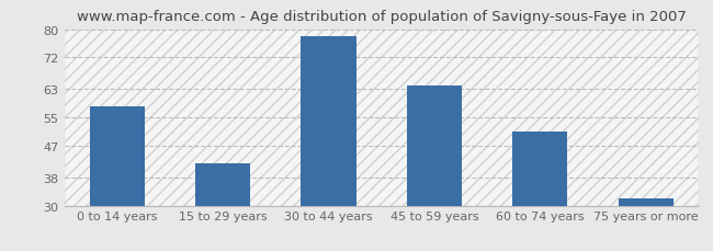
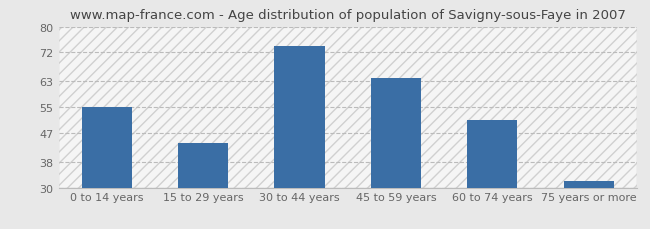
0 to 14 years: 58 -> 55
15 to 29 years: 42 -> 44
30 to 44 years: 78 -> 74
